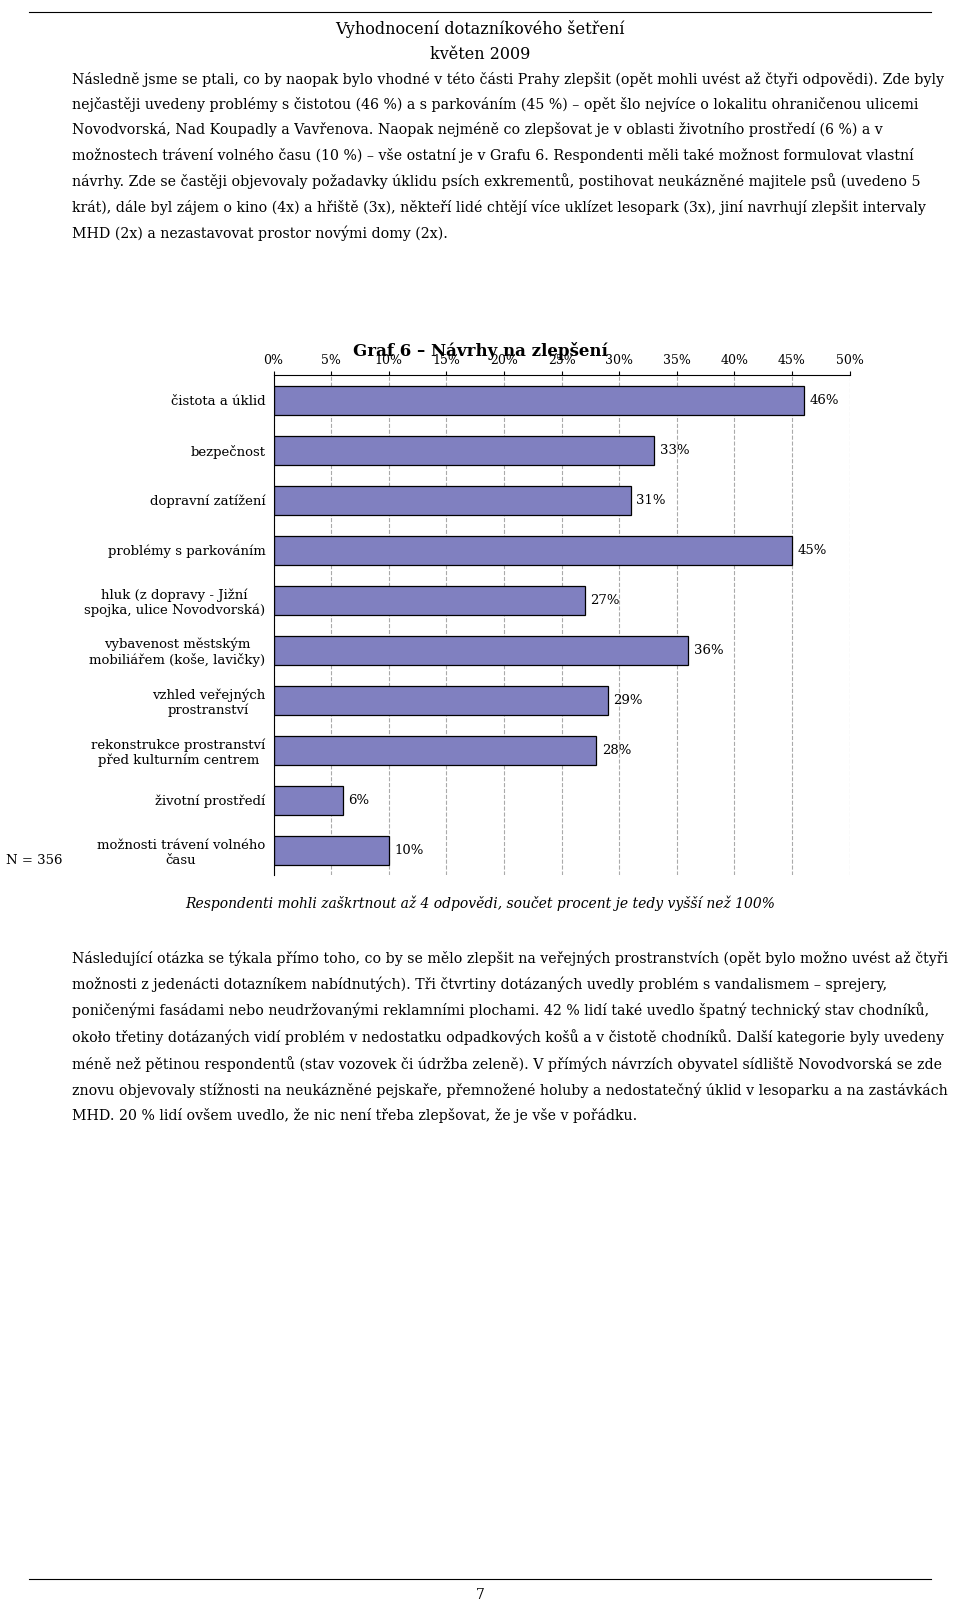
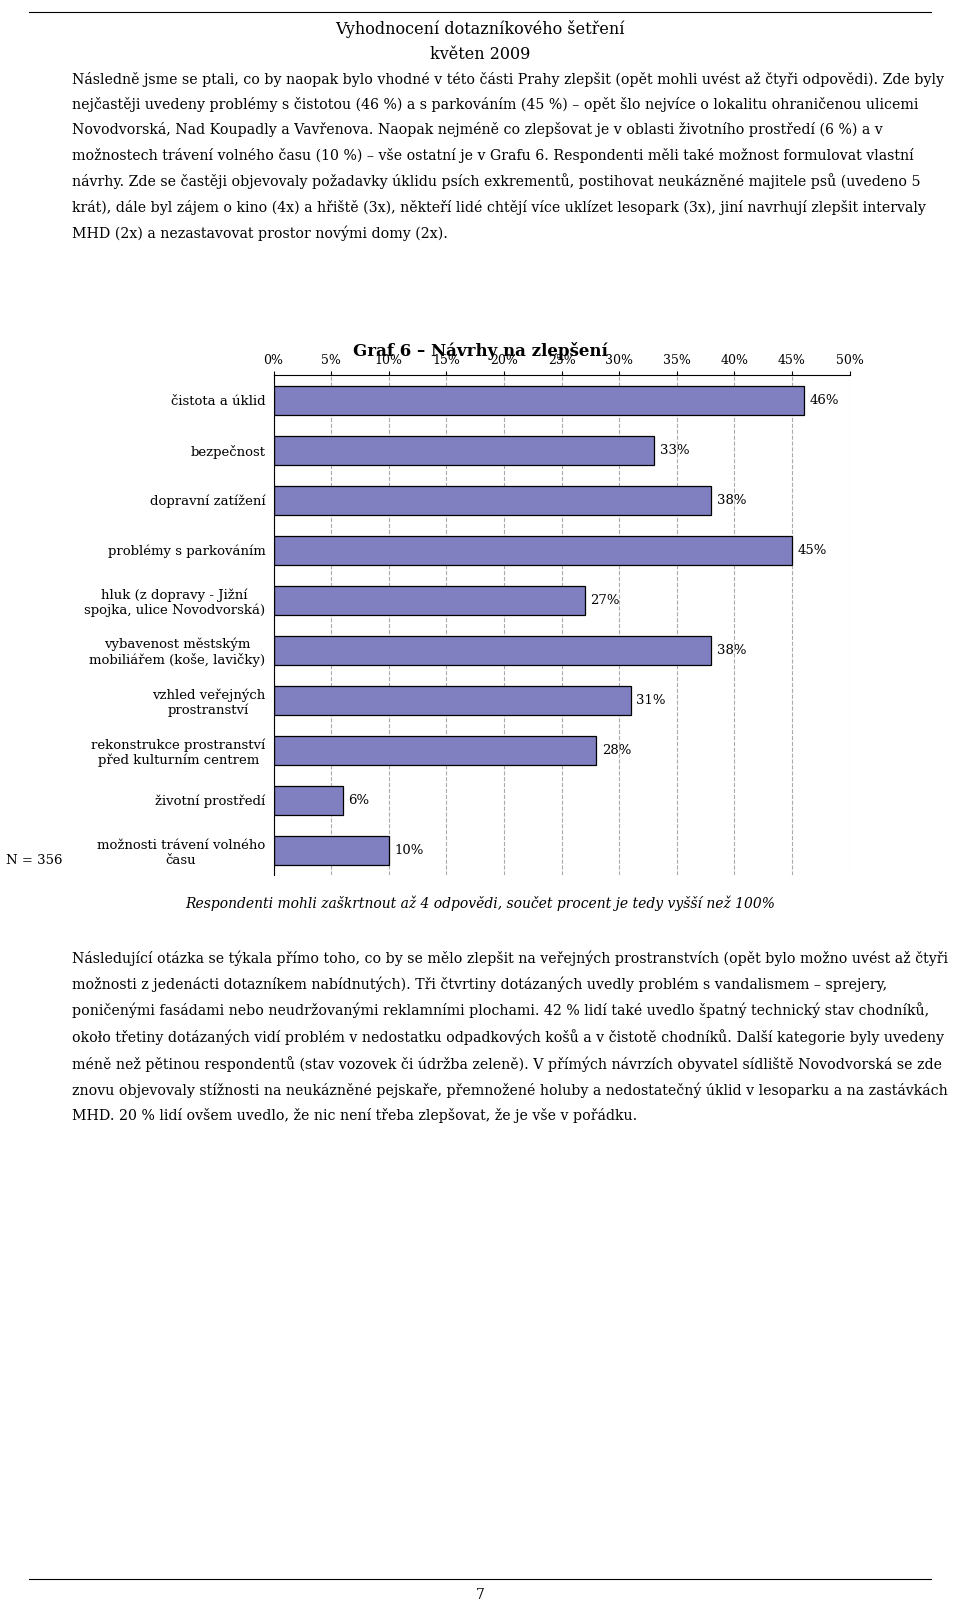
dopravní zatížení: 31% -> 38%
vybavenost městským mobiliářem (koše, lavičky): 36% -> 38%
vzhled veřejných prostranství: 29% -> 31%
